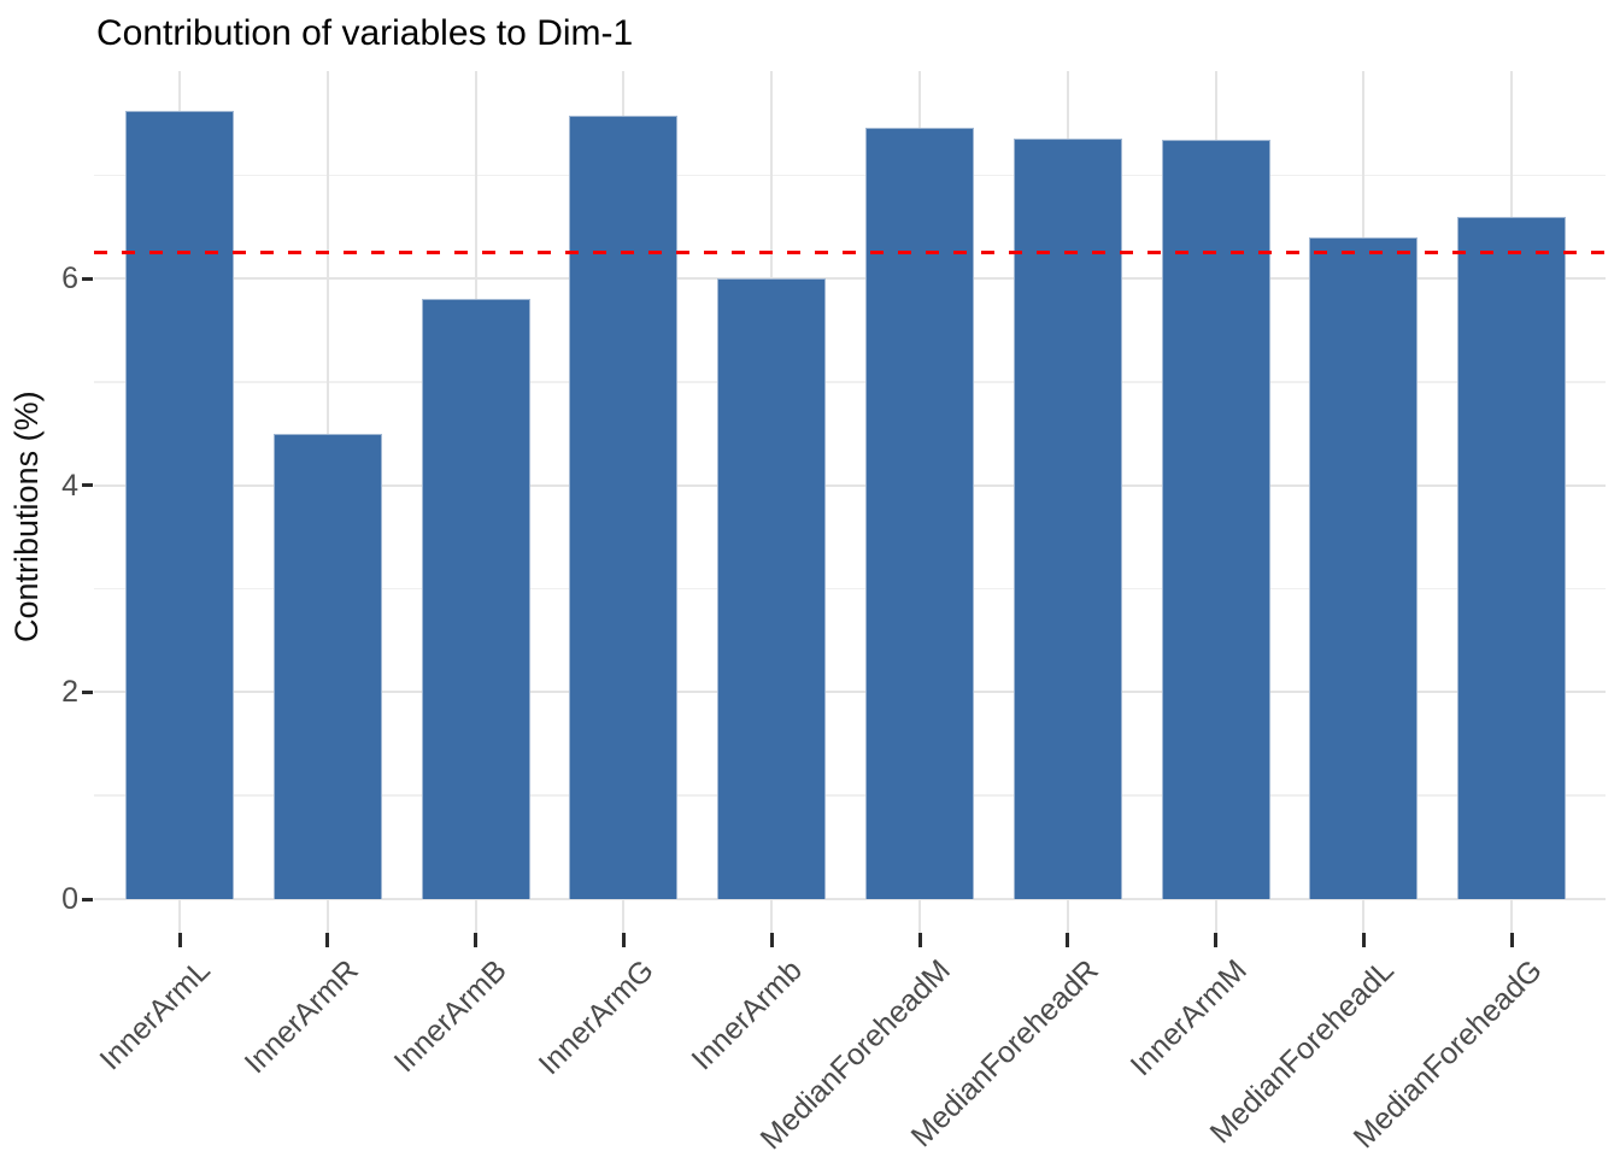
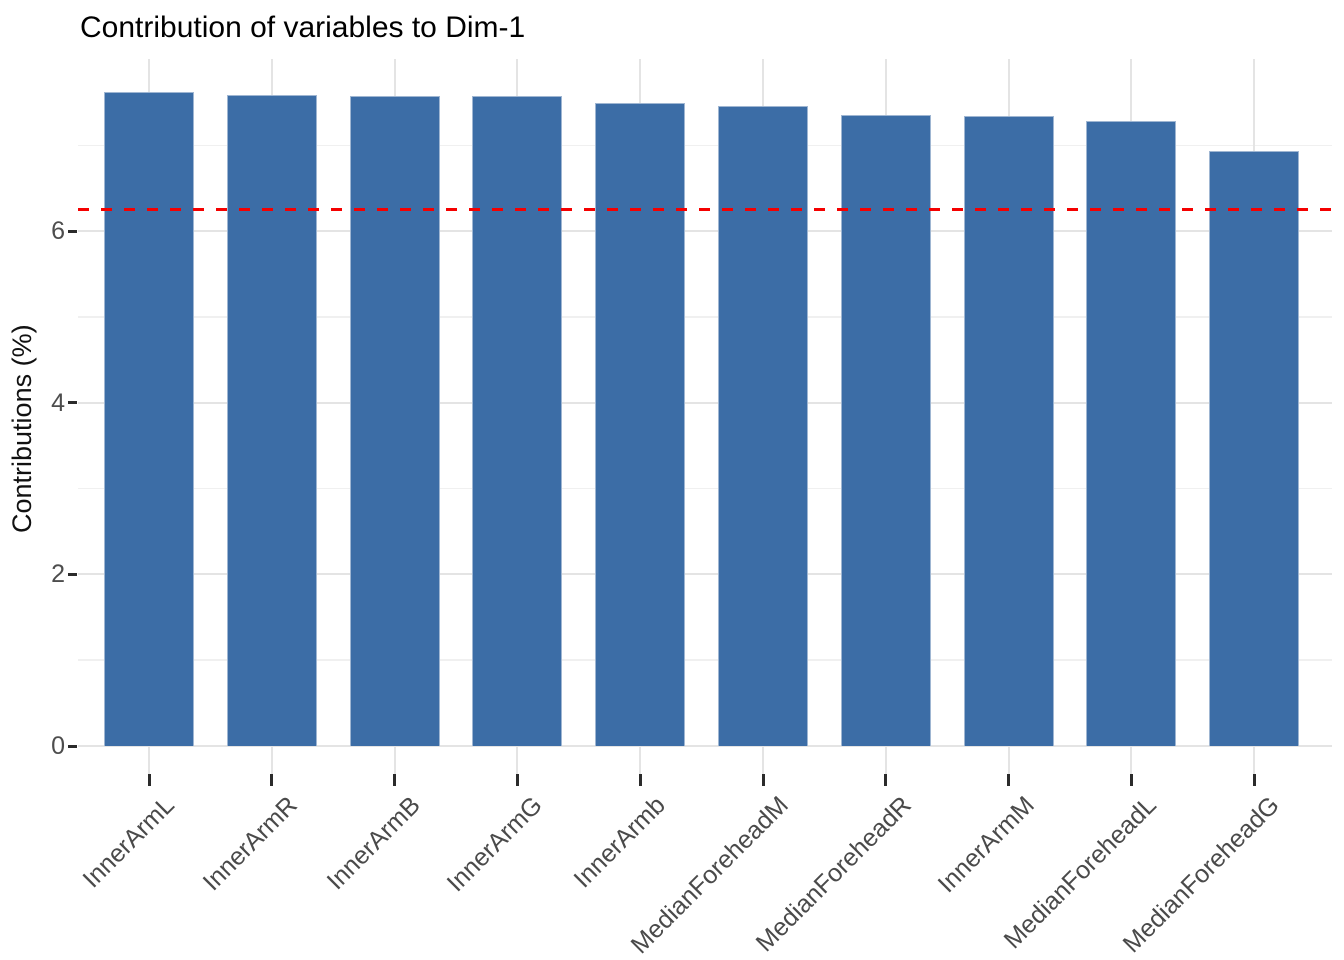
InnerArmR: 4.5 -> 7.6
InnerArmB: 5.8 -> 7.6
InnerArmb: 6.0 -> 7.5
MedianForeheadL: 6.4 -> 7.3
MedianForeheadG: 6.6 -> 6.9
